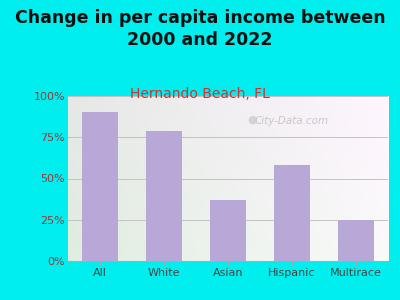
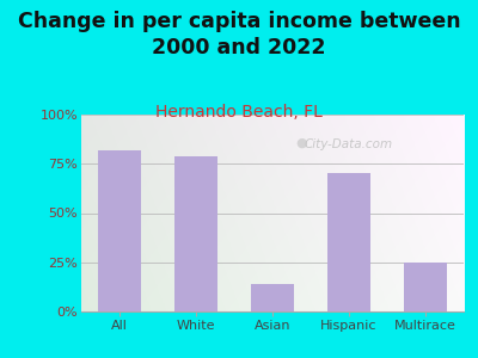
All: 90% -> 82%
Asian: 37% -> 14%
Hispanic: 58% -> 70%
